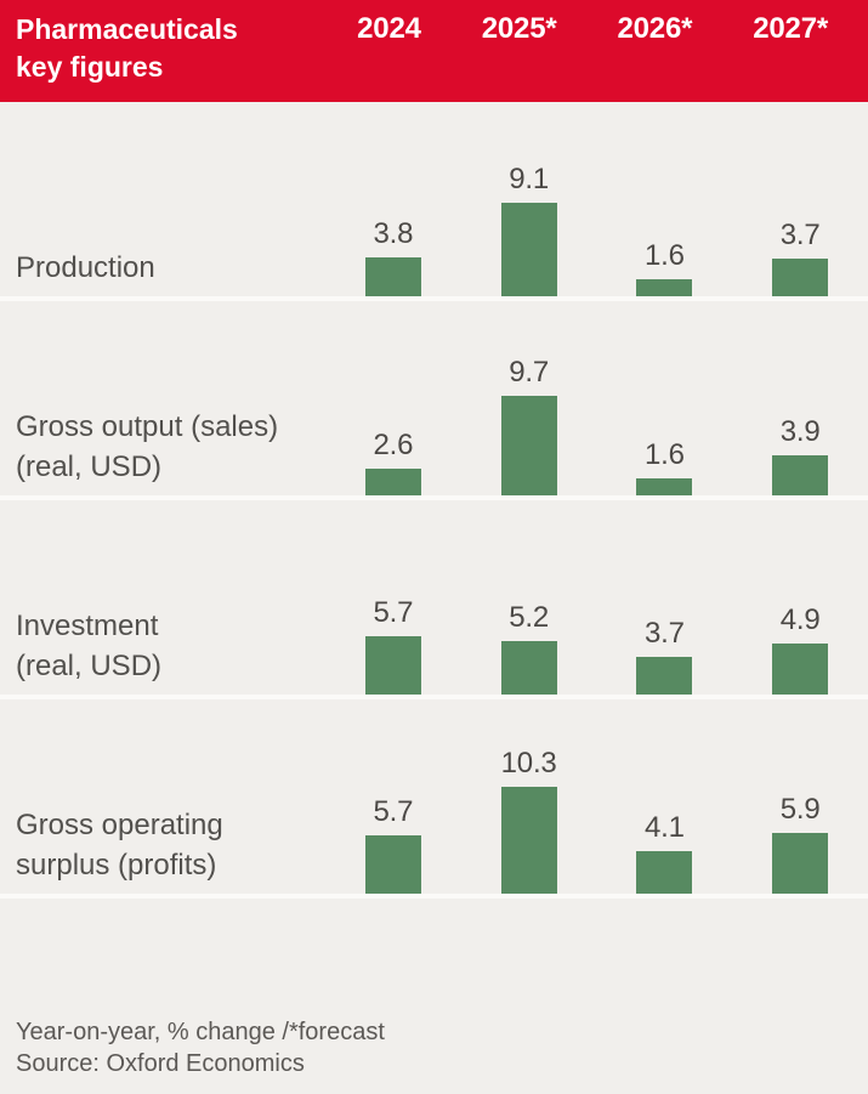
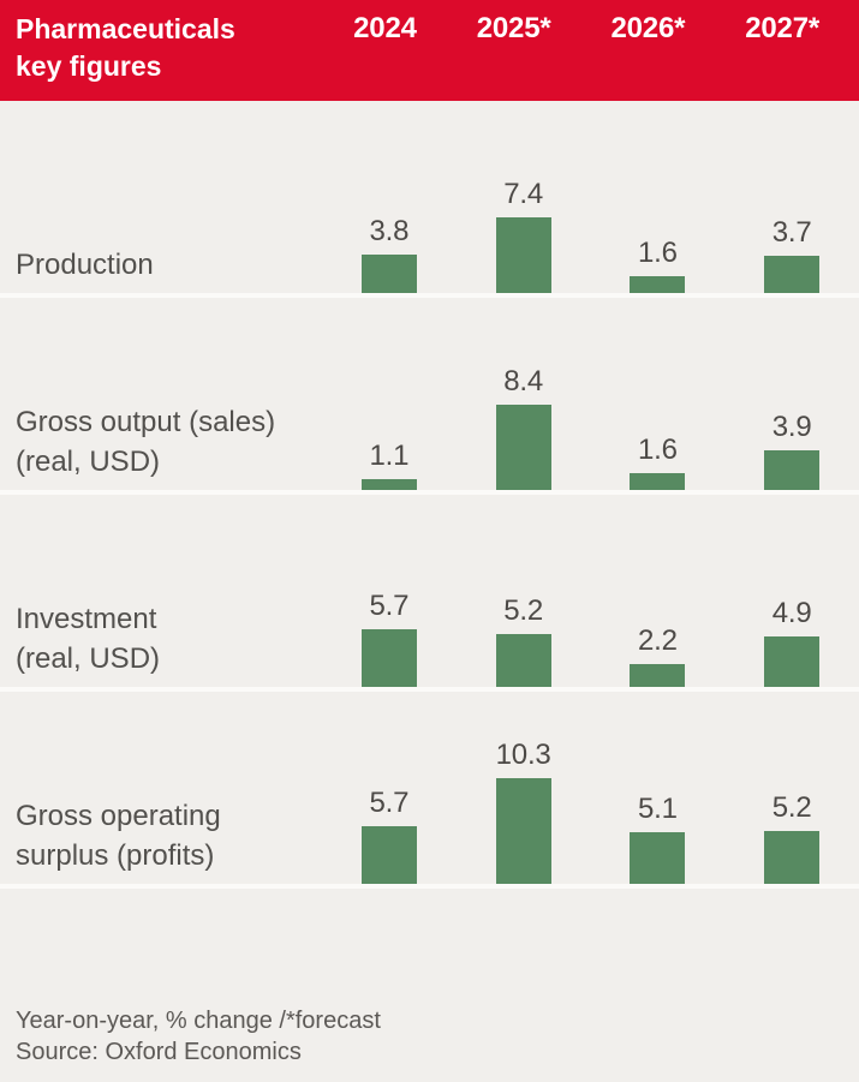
Gross output (sales) (real, USD)/2024: 2.6 -> 1.1
Production/2025*: 9.1 -> 7.4
Gross output (sales) (real, USD)/2025*: 9.7 -> 8.4
Investment (real, USD)/2026*: 3.7 -> 2.2
Gross operating surplus (profits)/2026*: 4.1 -> 5.1
Gross operating surplus (profits)/2027*: 5.9 -> 5.2
